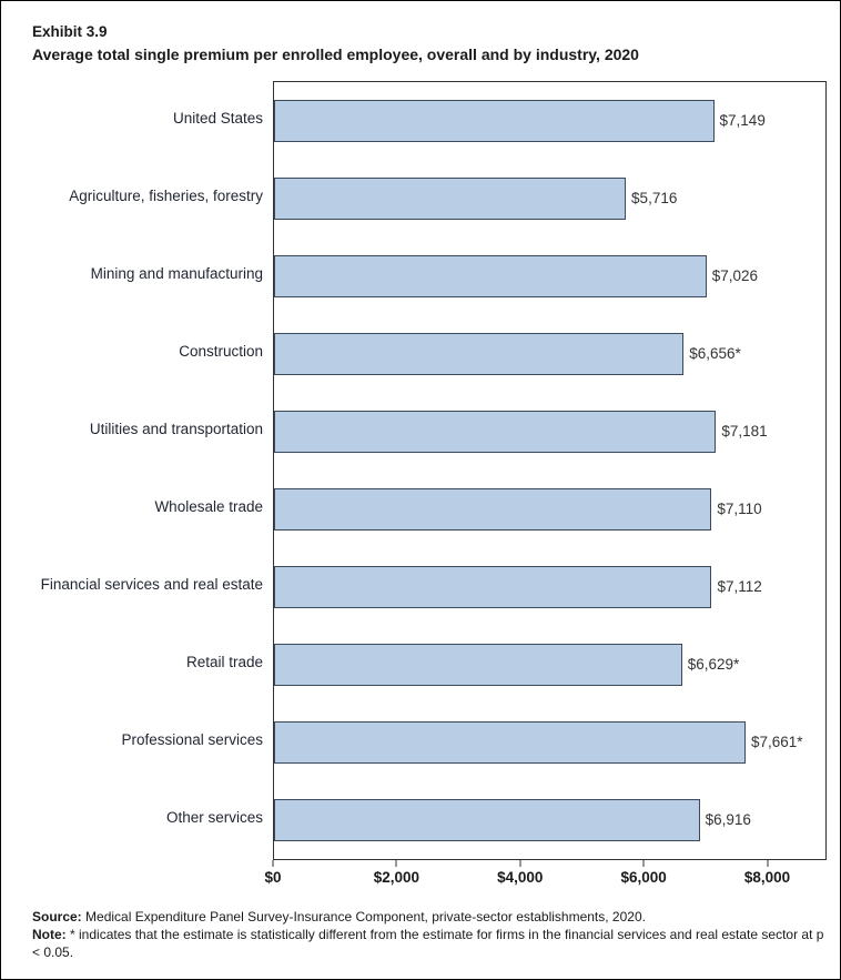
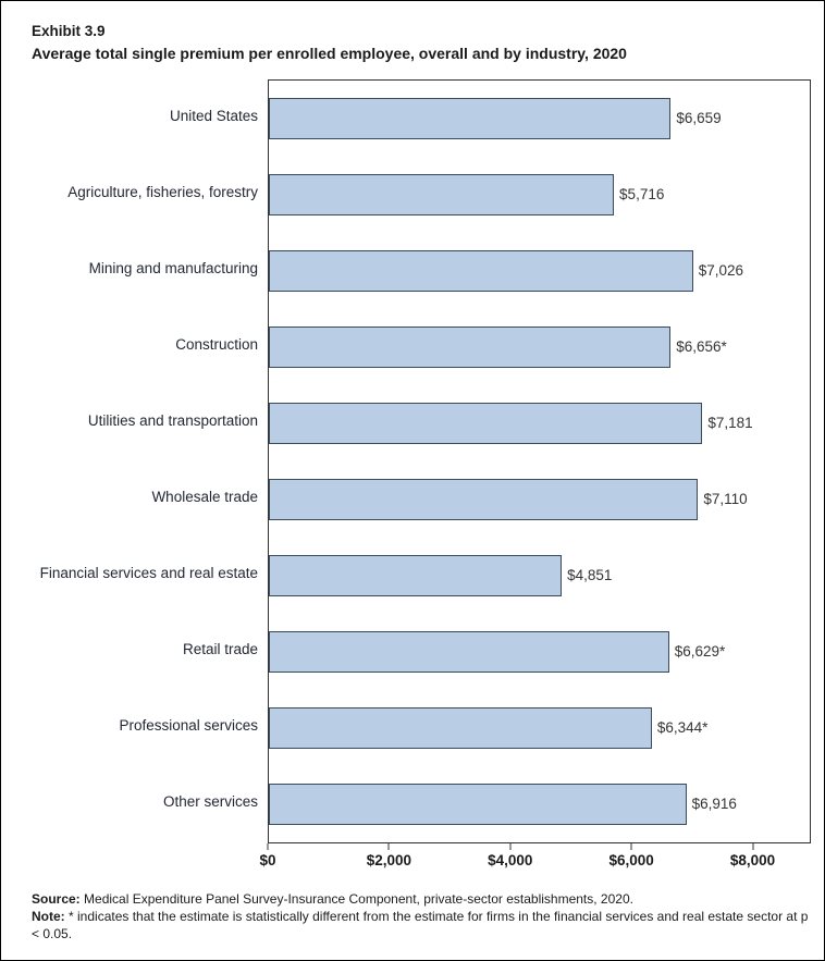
United States: $7,149 -> $6,659
Financial services and real estate: $7,112 -> $4,851
Professional services: 7,661 -> 6,344
